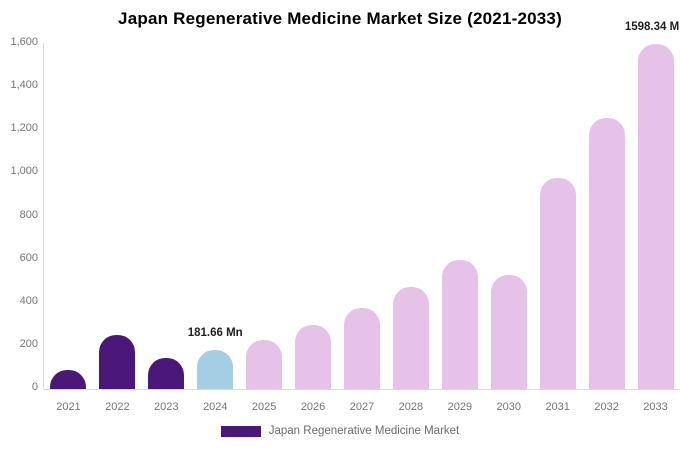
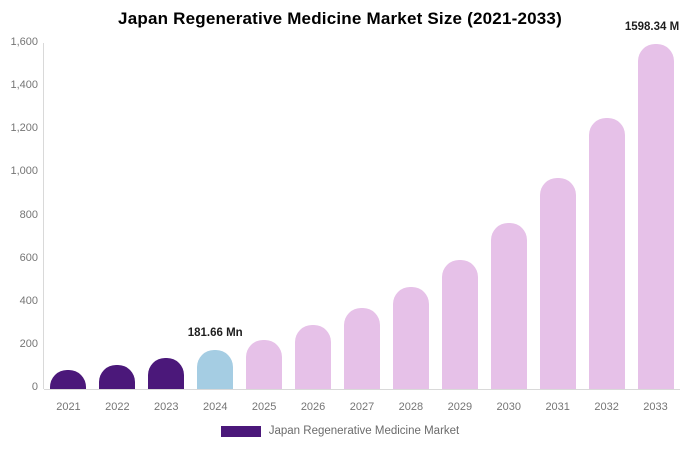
2022: 250 -> 110
2030: 530 -> 770
